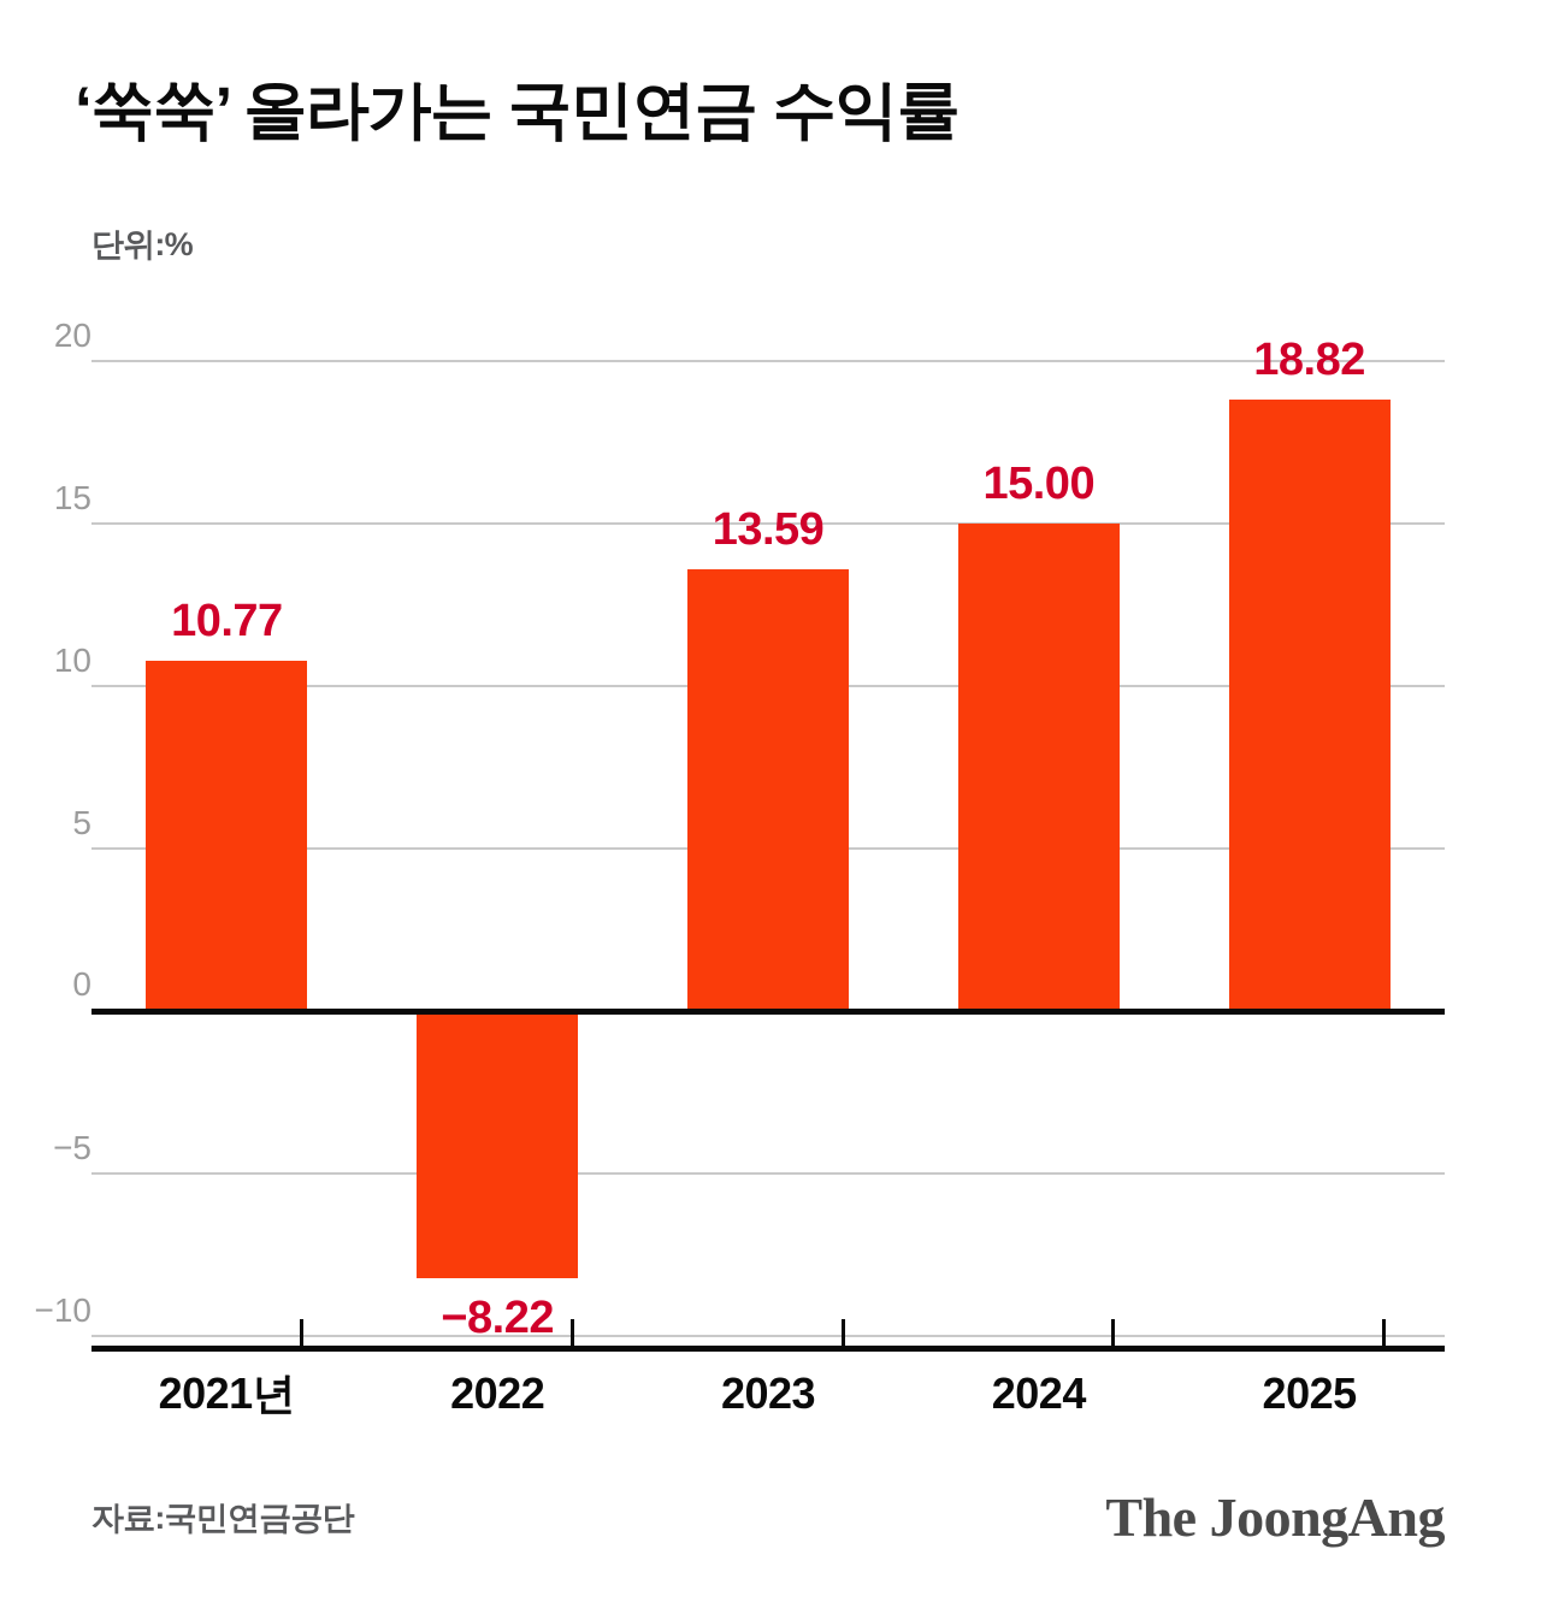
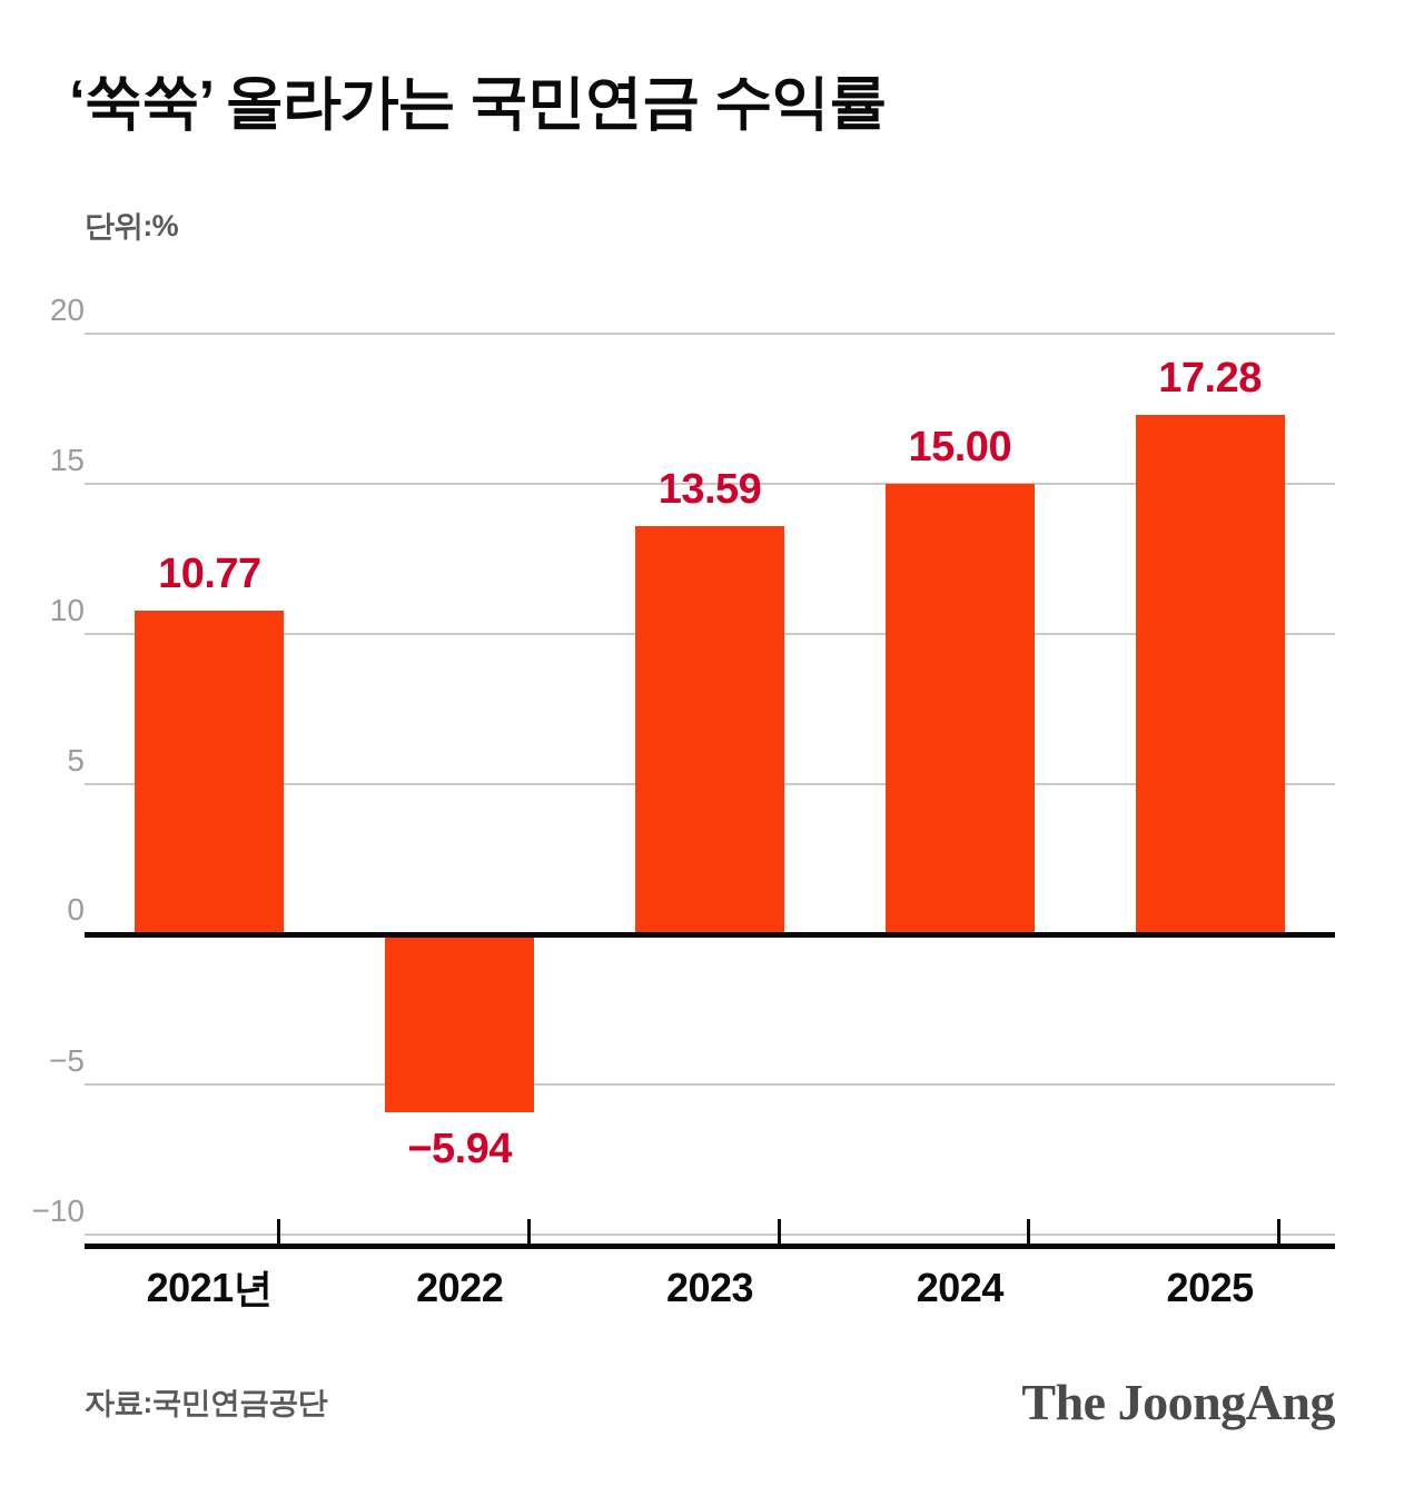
2022: −8.22 -> −5.94
2025: 18.82 -> 17.28
